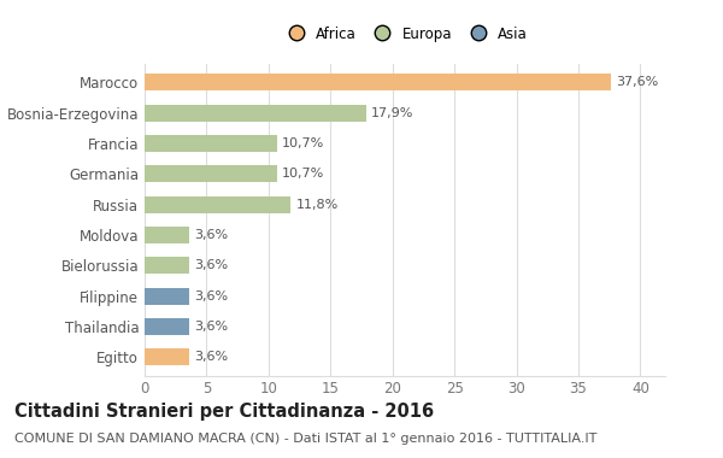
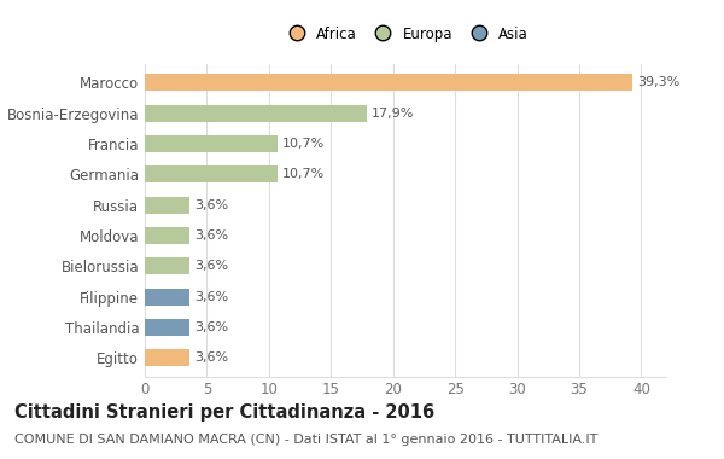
Marocco: 37,6% -> 39,3%
Russia: 11,8% -> 3,6%
